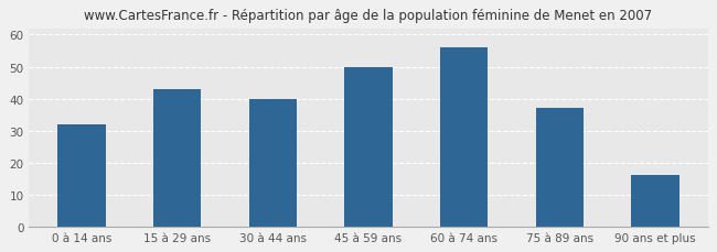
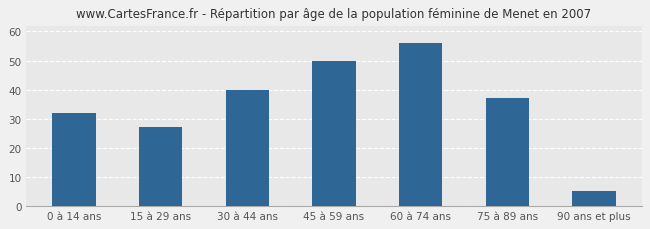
15 à 29 ans: 43 -> 27
90 ans et plus: 16 -> 5
